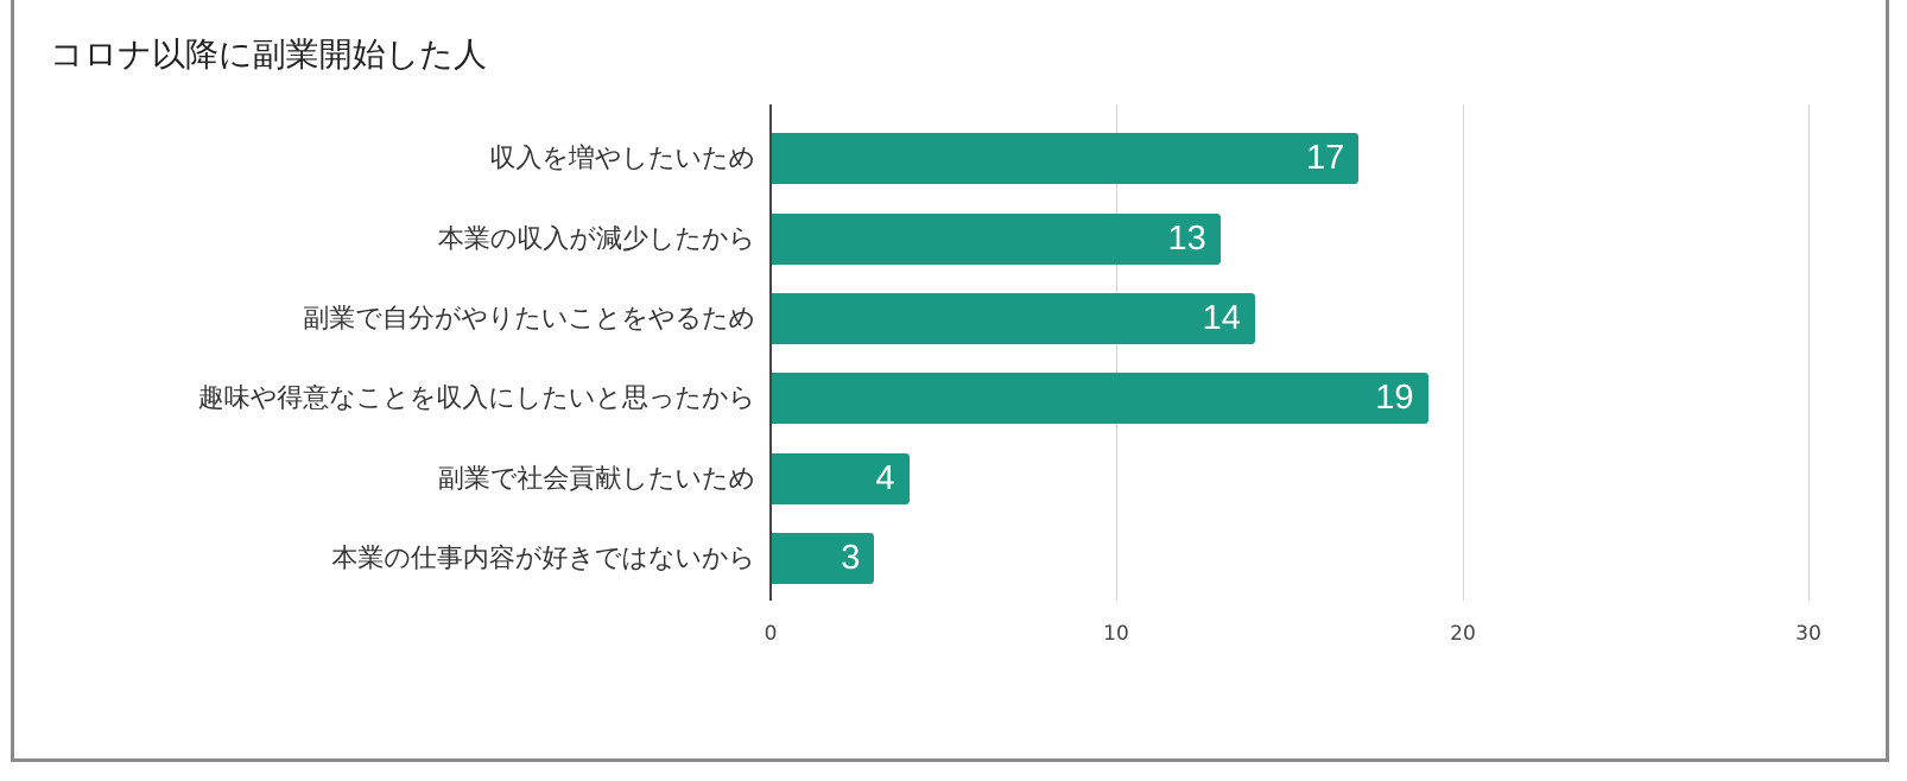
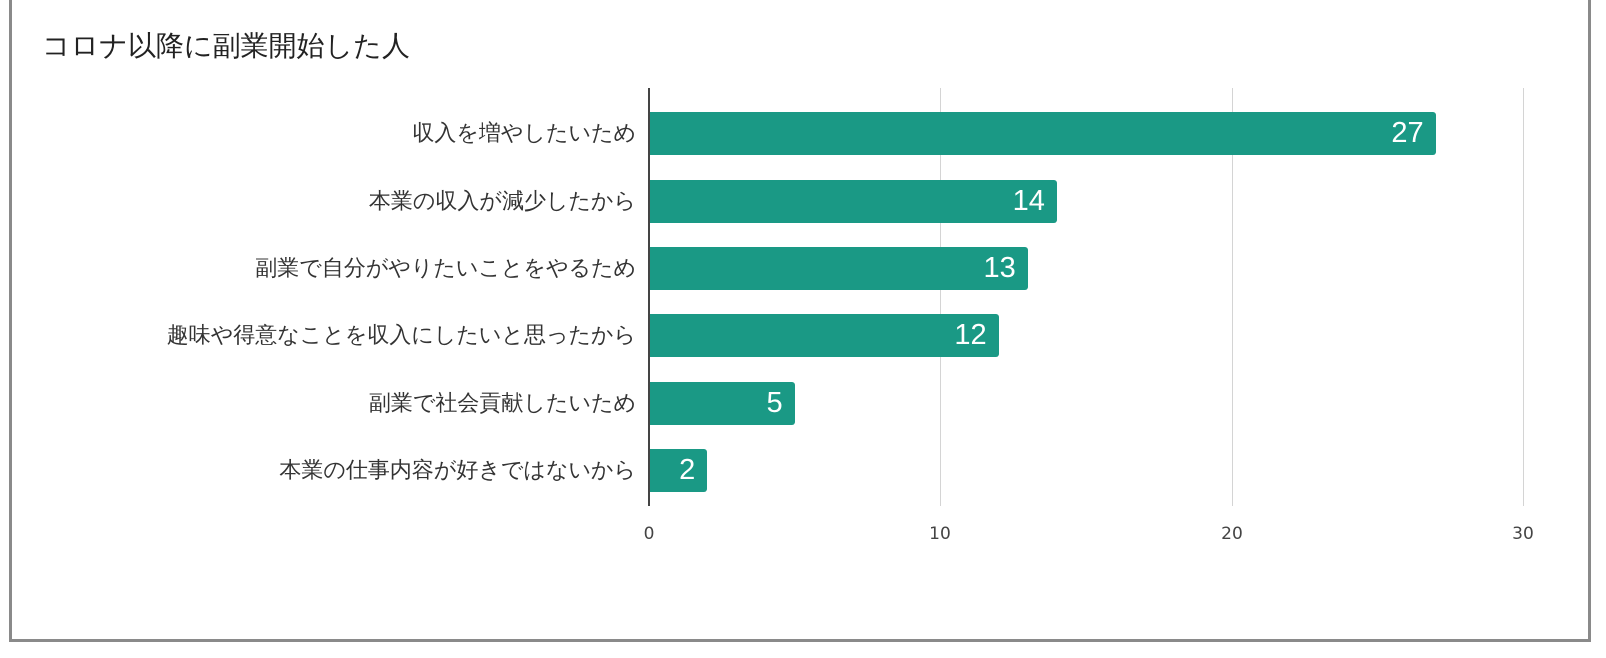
収入を増やしたいため: 17 -> 27
本業の収入が減少したから: 13 -> 14
副業で自分がやりたいことをやるため: 14 -> 13
趣味や得意なことを収入にしたいと思ったから: 19 -> 12
副業で社会貢献したいため: 4 -> 5
本業の仕事内容が好きではないから: 3 -> 2
